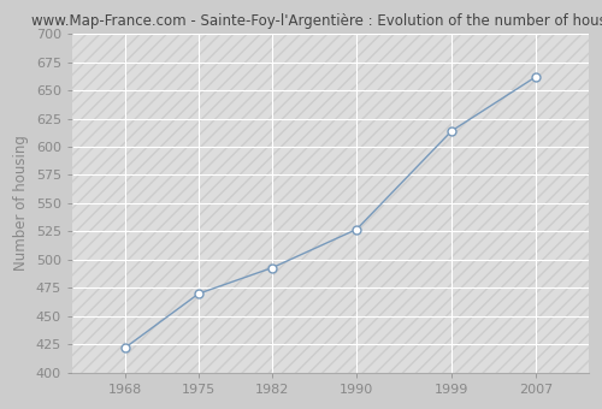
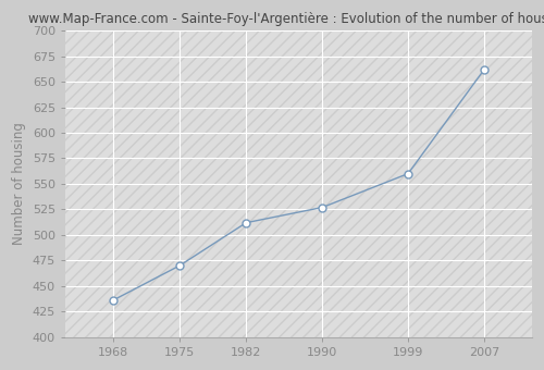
1968: 422 -> 436
1982: 493 -> 512
1999: 614 -> 560
